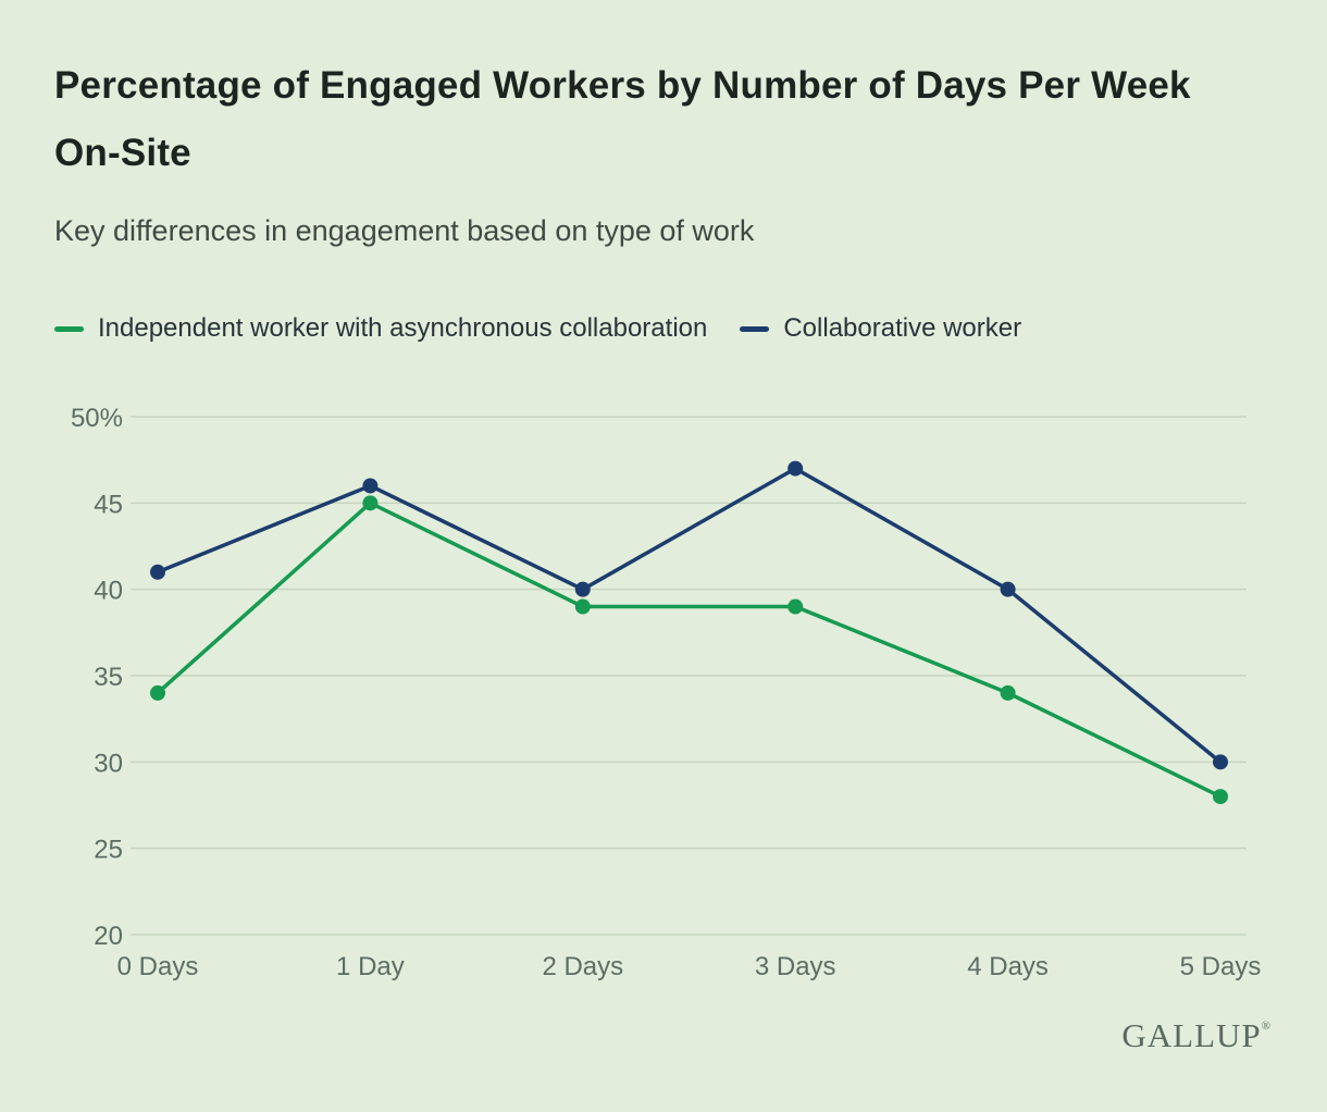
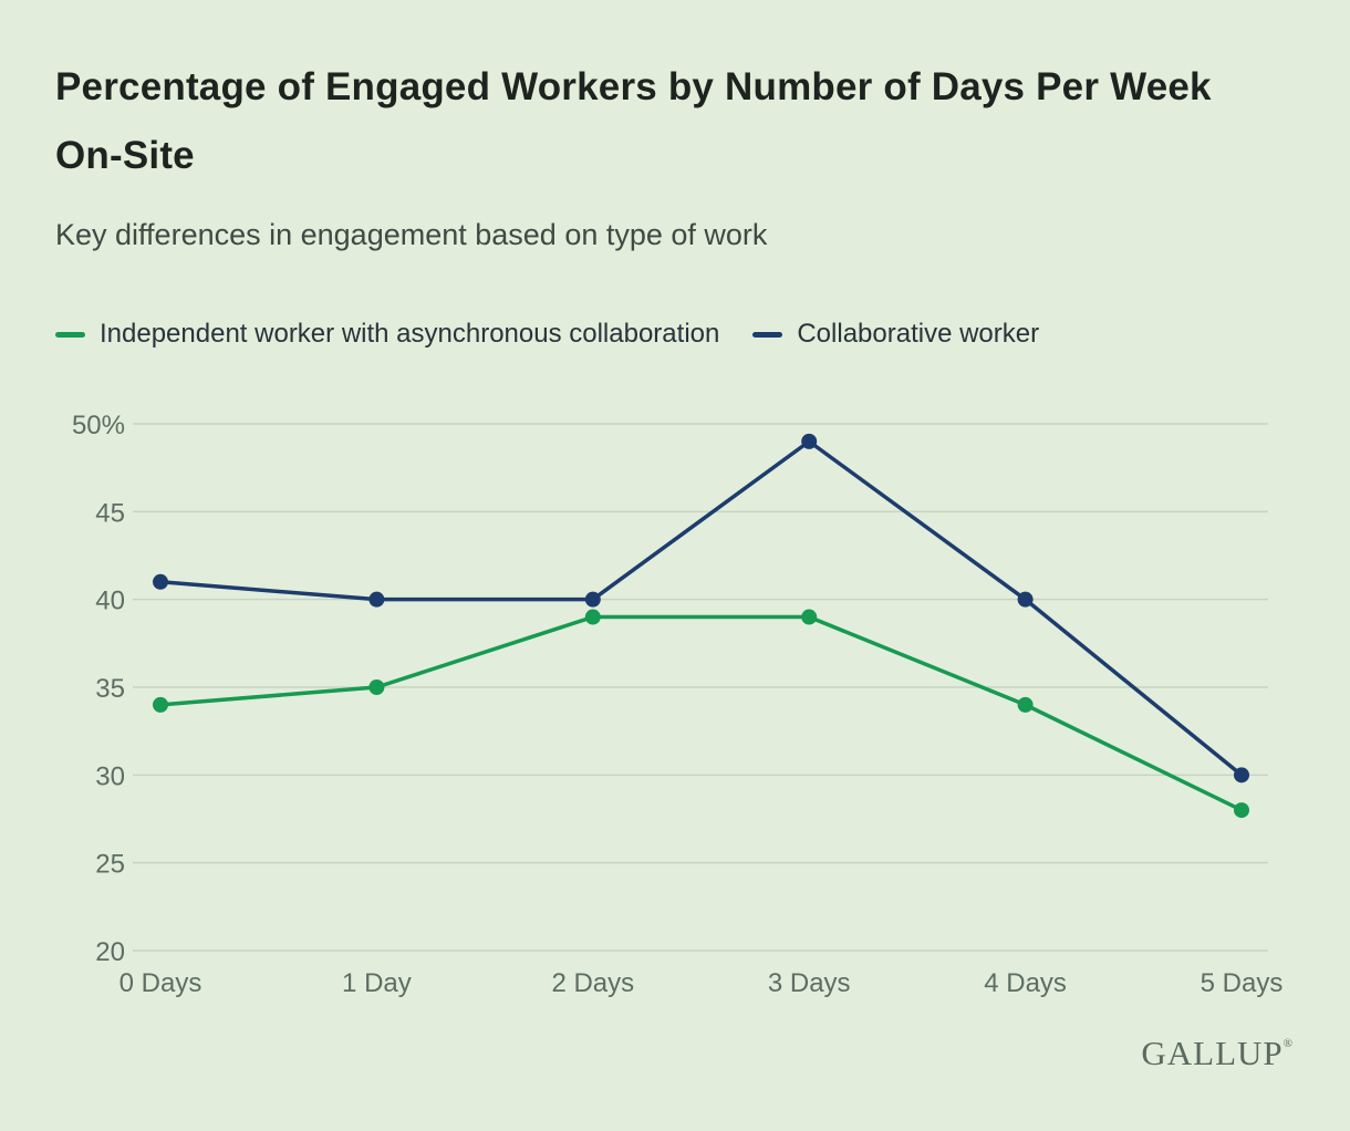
Independent worker with asynchronous collaboration/1 Day: 45% -> 35%
Collaborative worker/1 Day: 46% -> 40%
Collaborative worker/3 Days: 47% -> 49%
